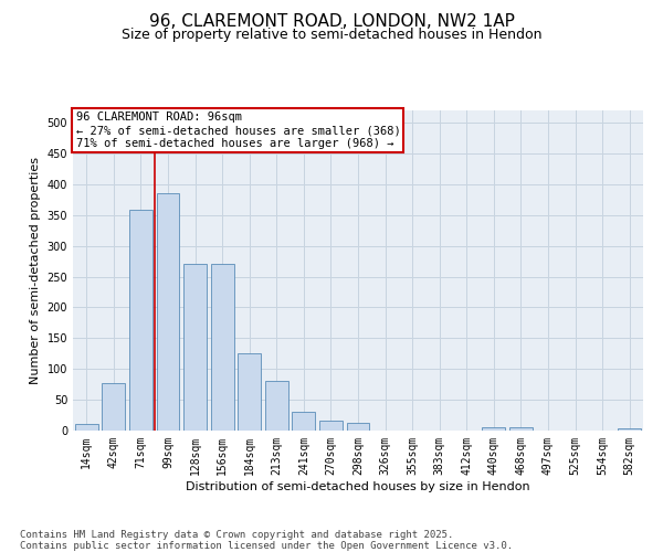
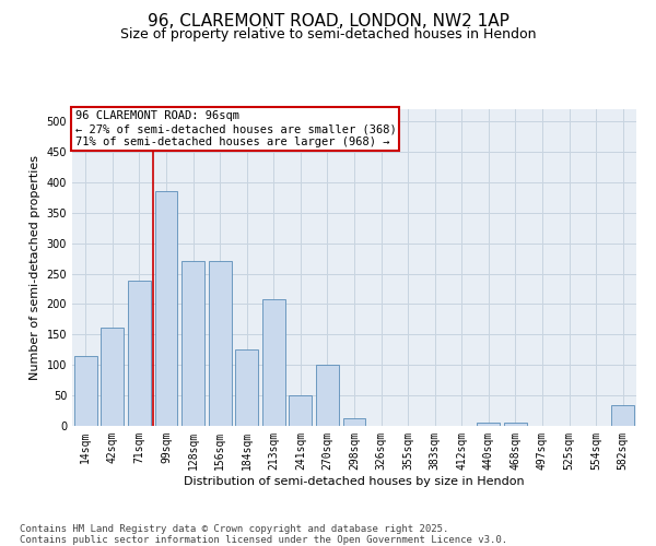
14sqm: 10 -> 114
42sqm: 78 -> 162
71sqm: 358 -> 238
213sqm: 80 -> 208
241sqm: 30 -> 50
270sqm: 17 -> 100
582sqm: 3 -> 34
